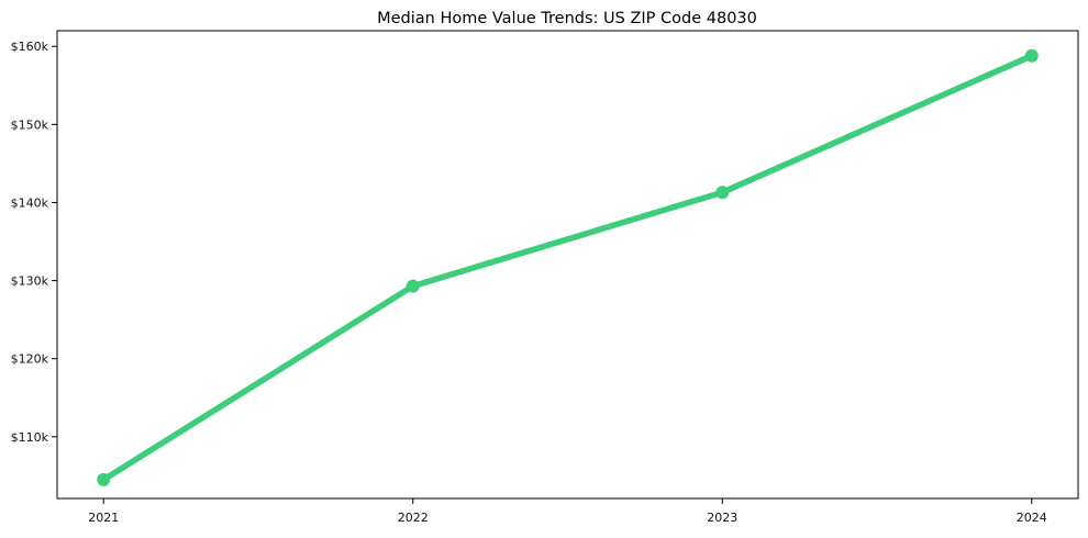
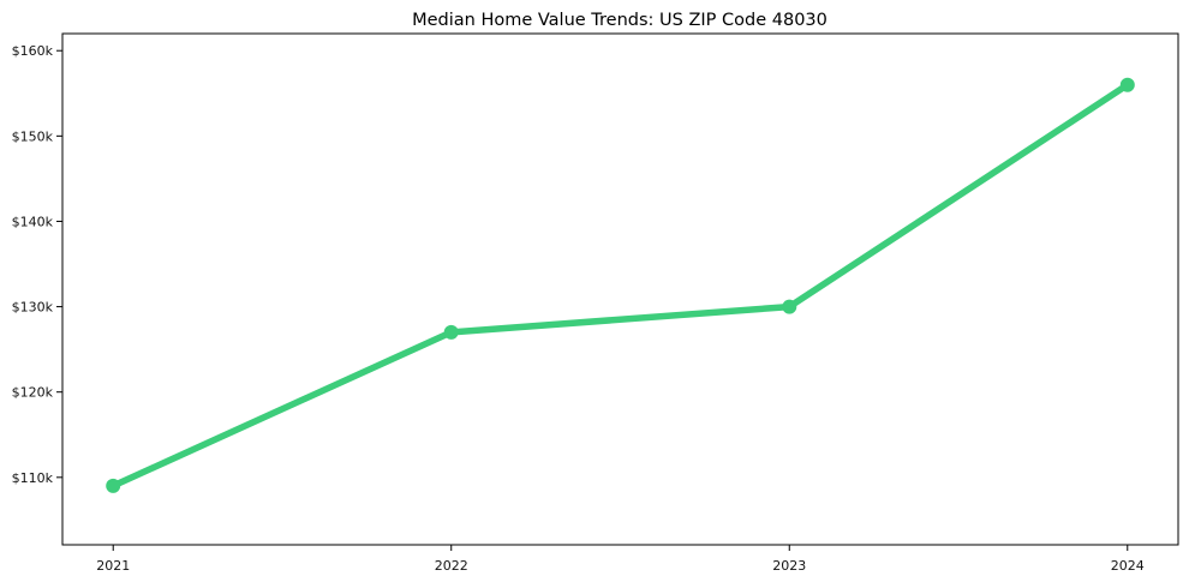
2021: $104k -> $109k
2022: $129k -> $127k
2023: $141k -> $130k
2024: $159k -> $156k
